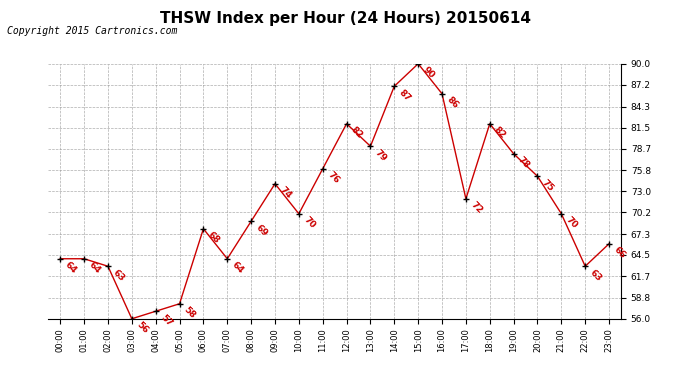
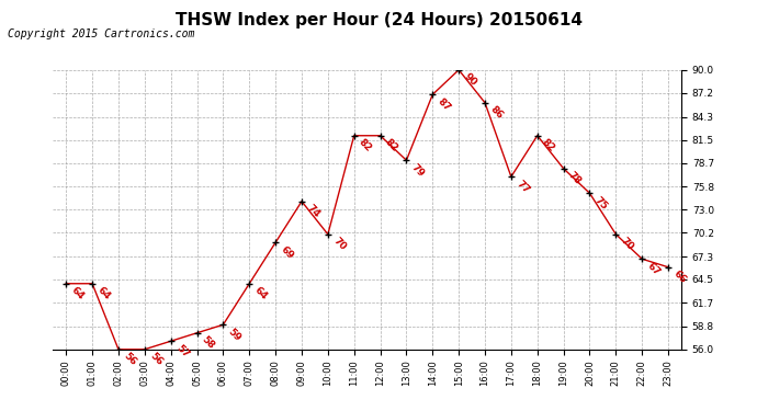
02:00: 63 -> 56
06:00: 68 -> 59
11:00: 76 -> 82
17:00: 72 -> 77
22:00: 63 -> 67
